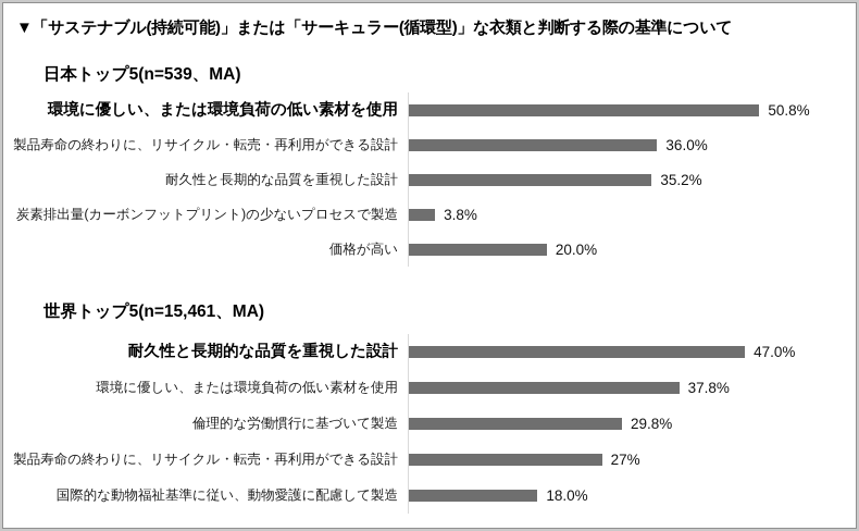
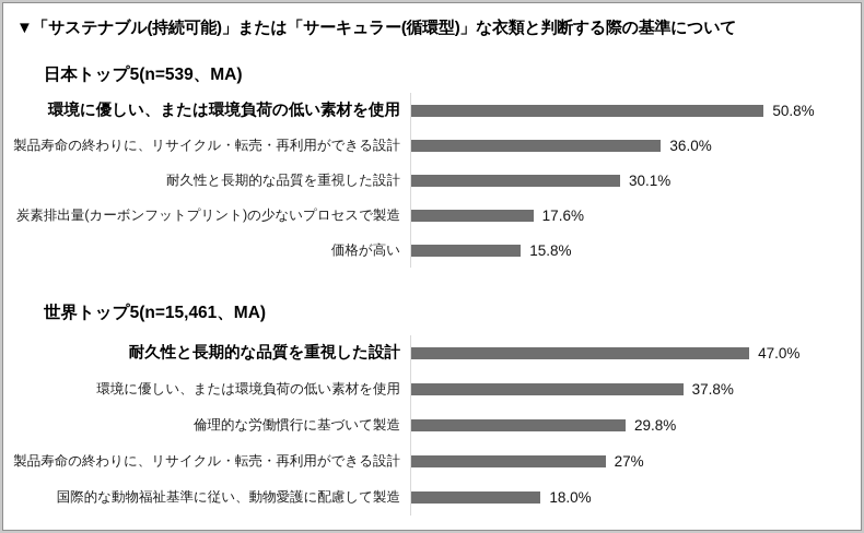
日本トップ5(n=539、MA)/耐久性と長期的な品質を重視した設計: 35.2% -> 30.1%
日本トップ5(n=539、MA)/炭素排出量(カーボンフットプリント)の少ないプロセスで製造: 3.8% -> 17.6%
日本トップ5(n=539、MA)/価格が高い: 20.0% -> 15.8%
